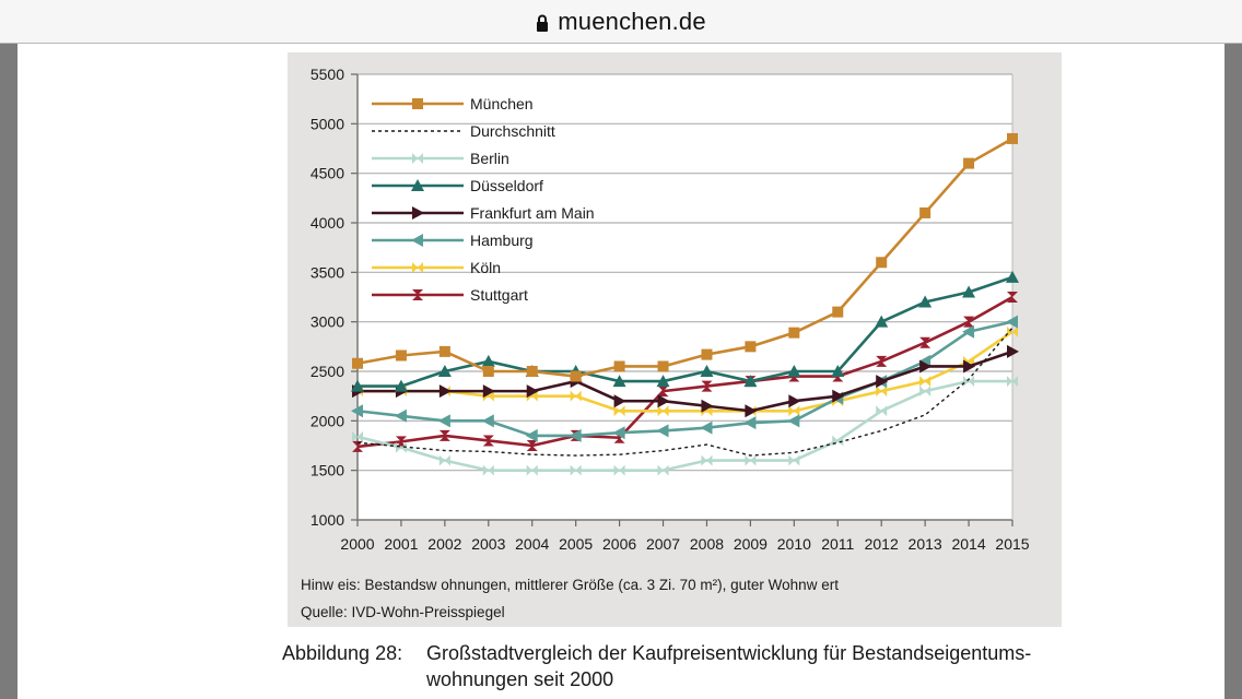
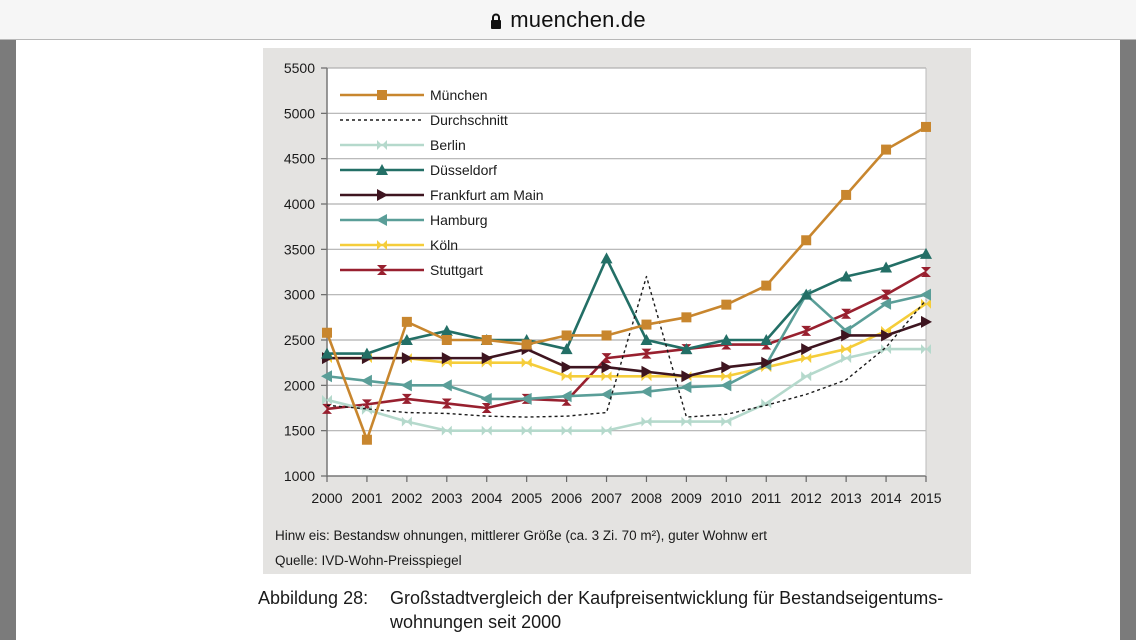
München/2001: 2700 -> 1400
Düsseldorf/2007: 2400 -> 3400
Durchschnitt/2008: 1800 -> 3200
Hamburg/2012: 2400 -> 3000
